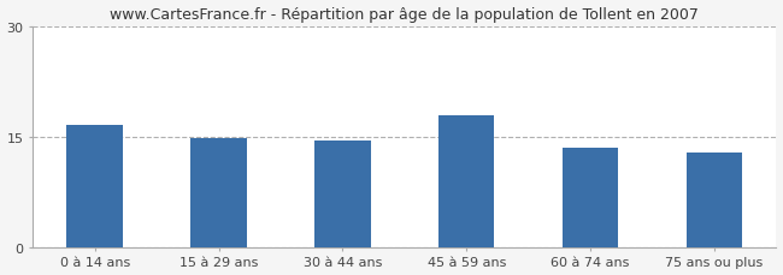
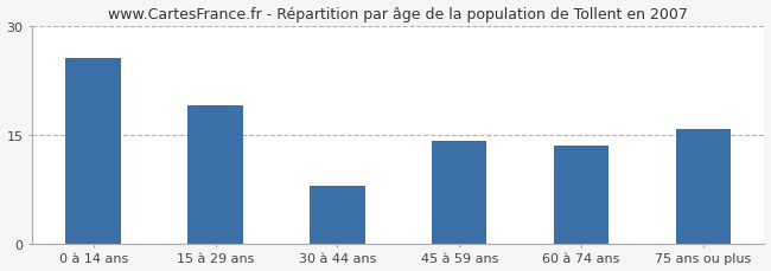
0 à 14 ans: 16.5 -> 25.6
15 à 29 ans: 14.7 -> 19.0
30 à 44 ans: 14.4 -> 8.0
45 à 59 ans: 17.8 -> 14.2
75 ans ou plus: 12.8 -> 15.8
